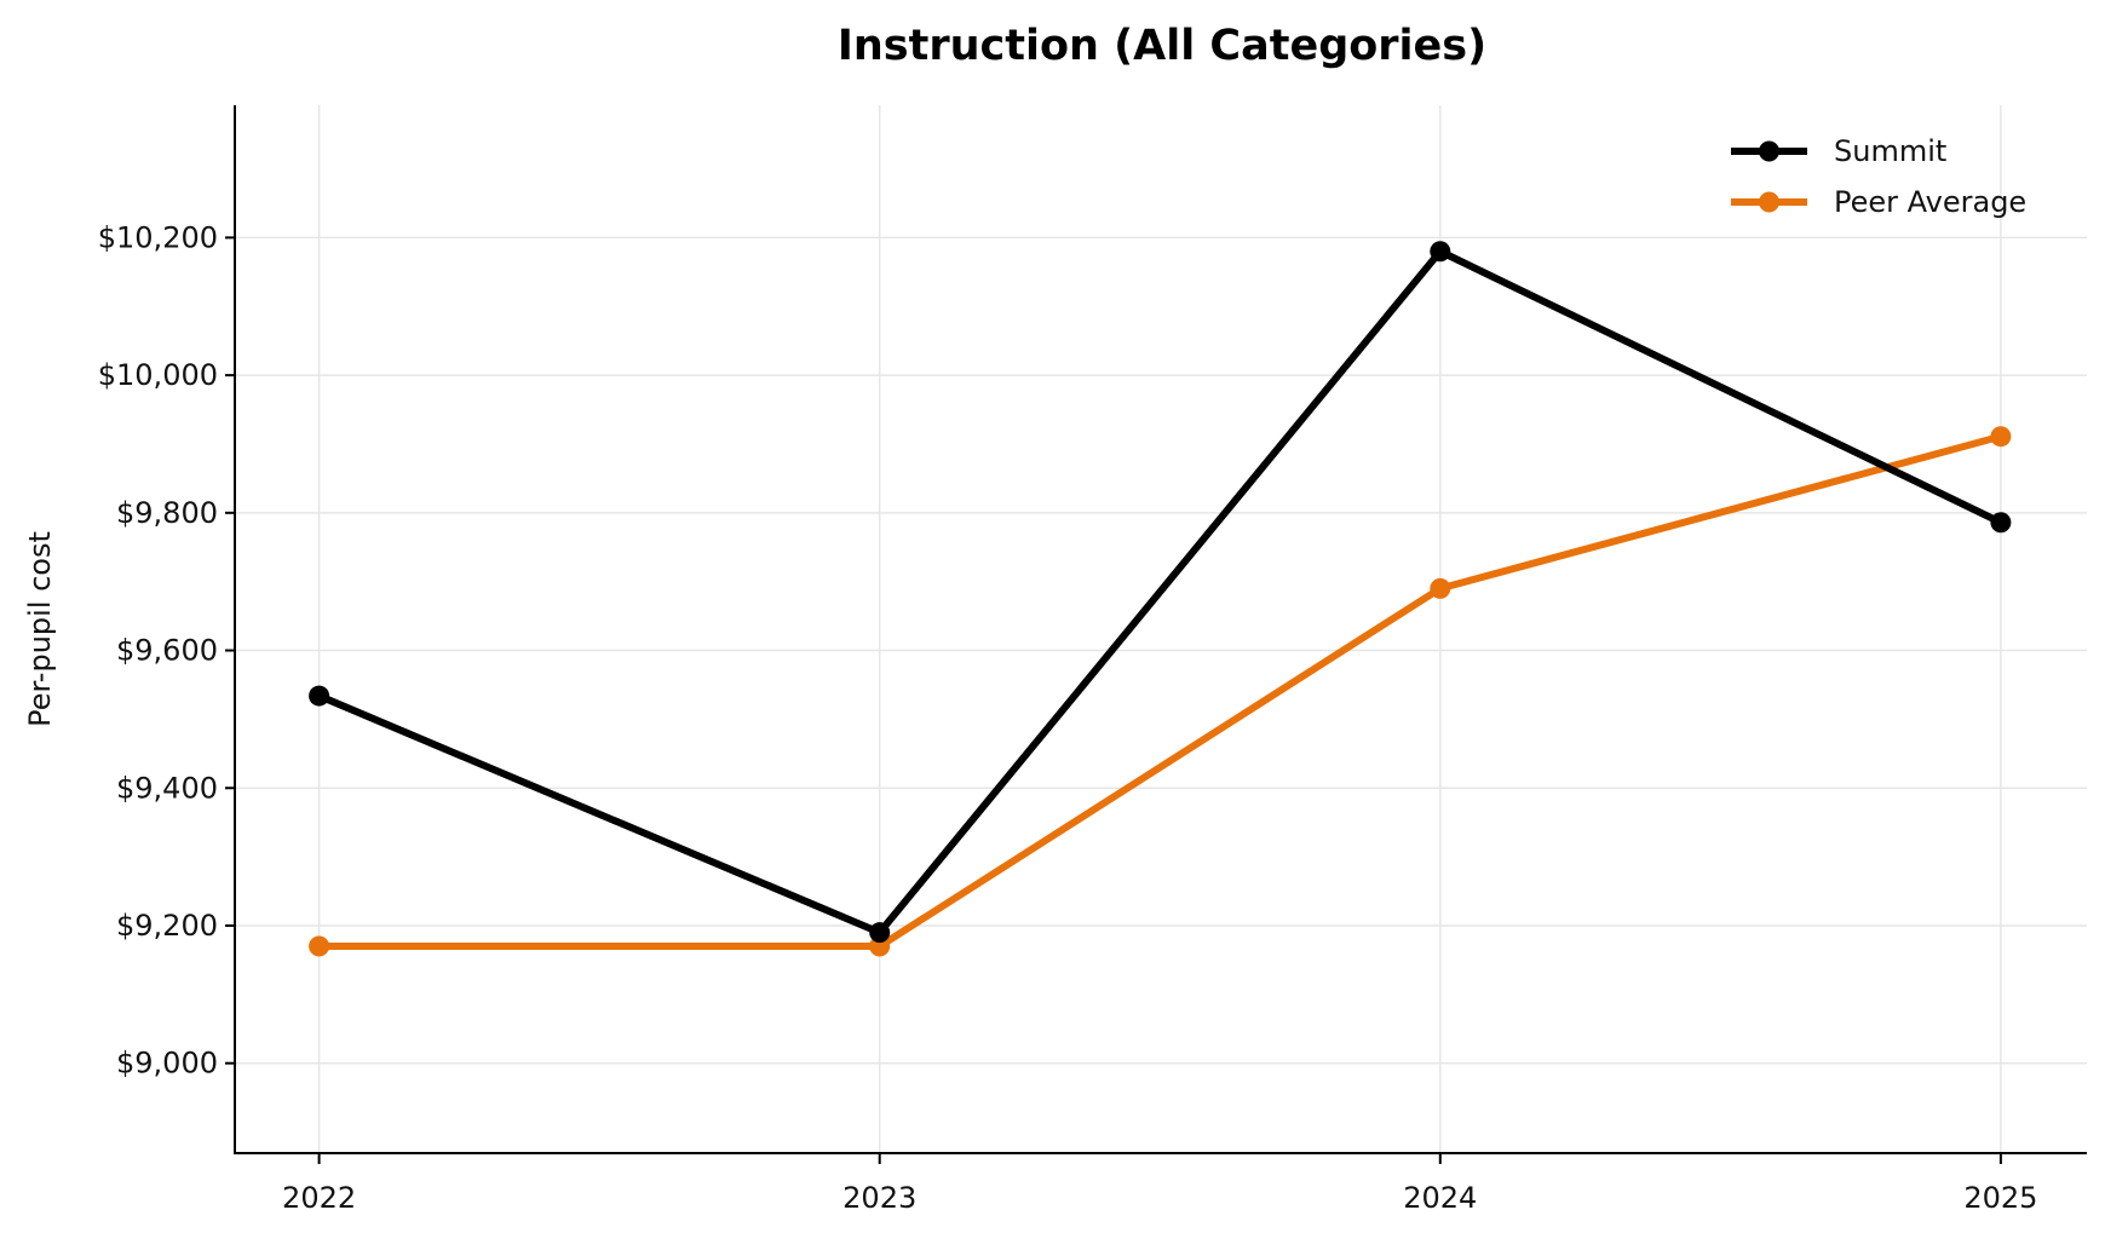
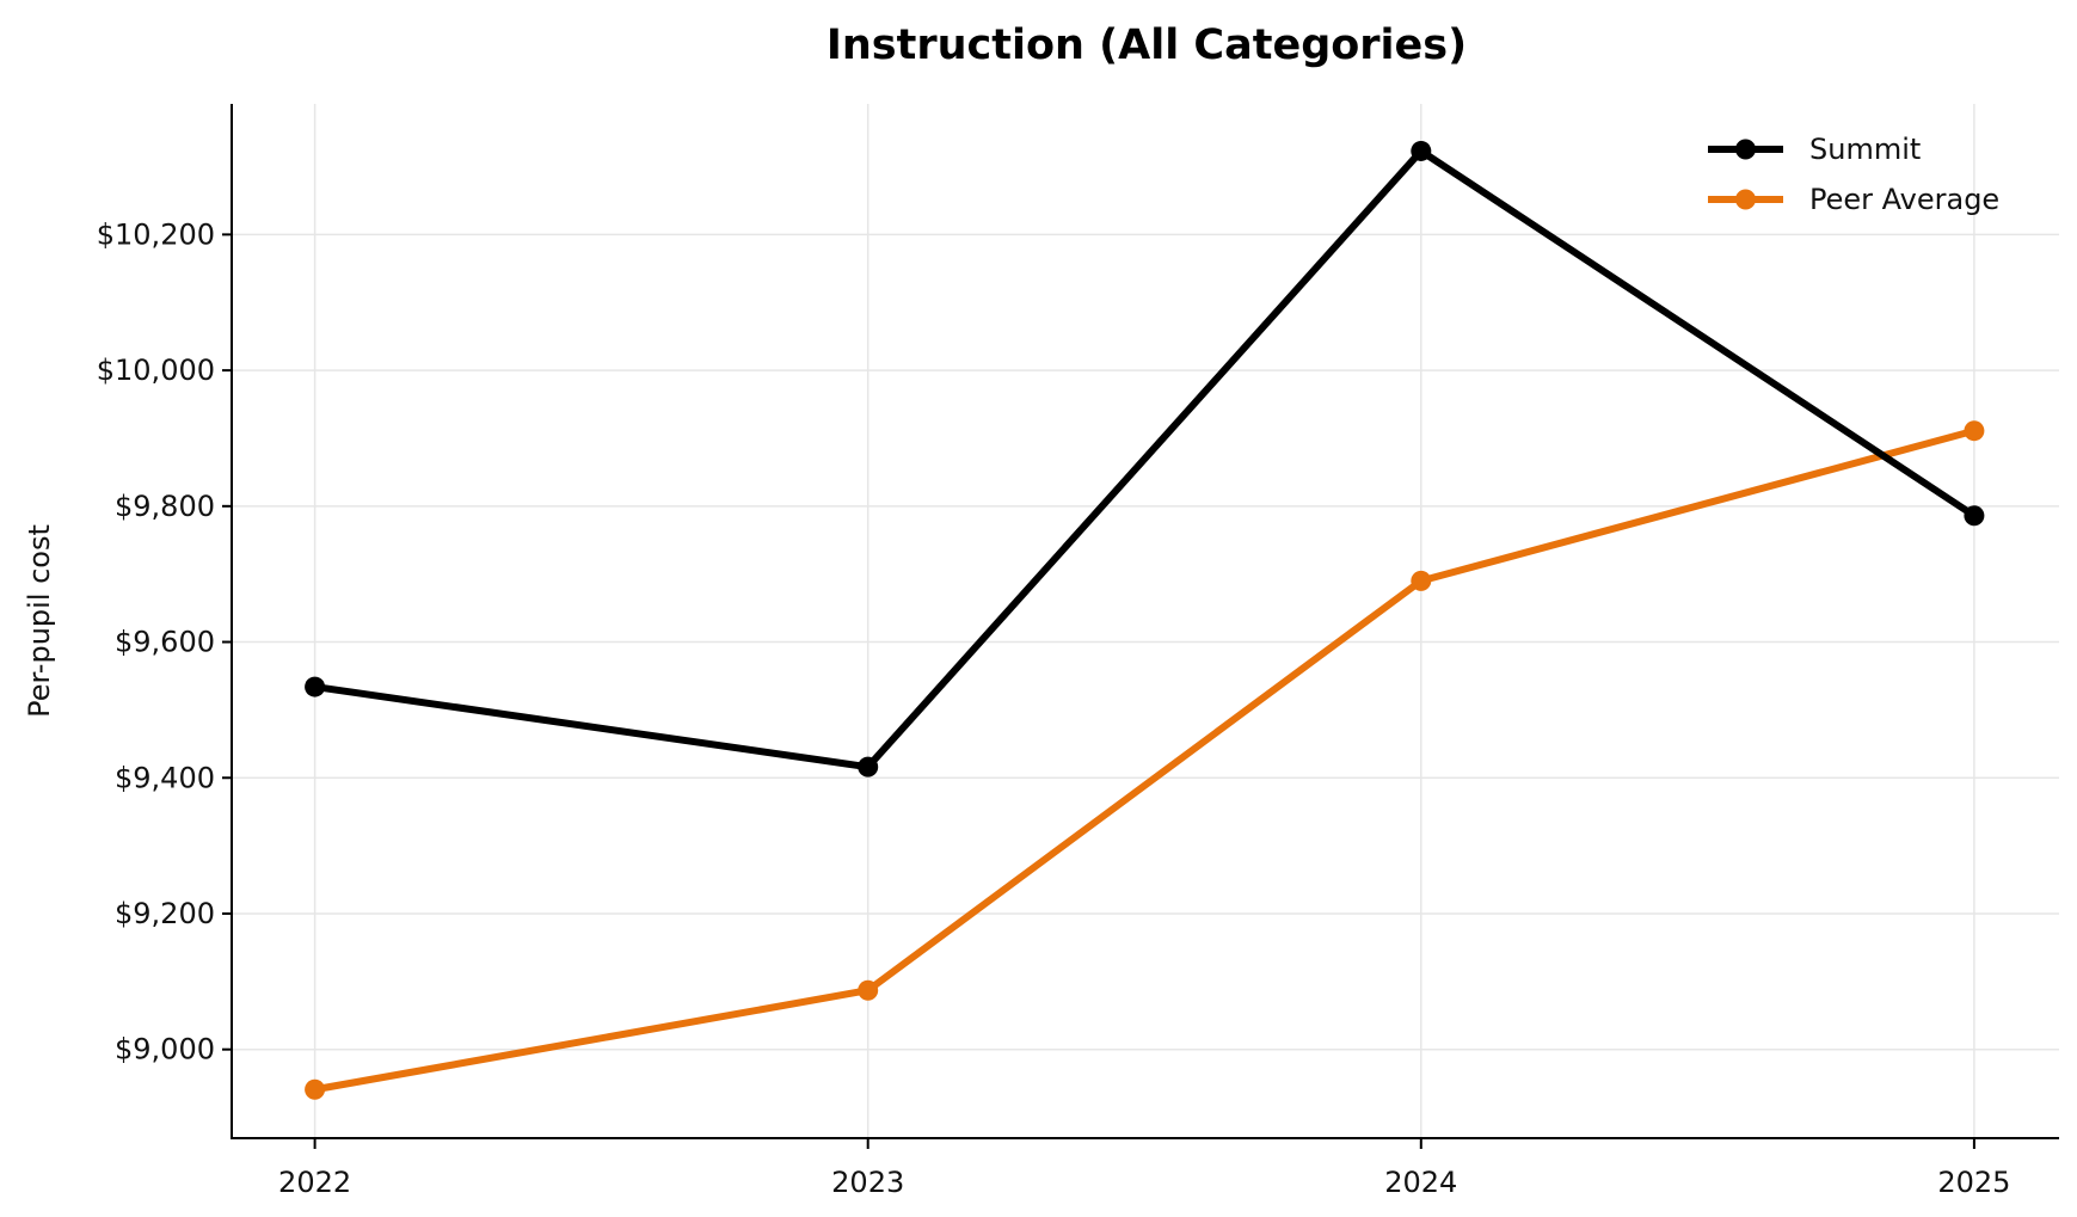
Peer Average/2022: $9170 -> $8940
Summit/2023: $9190 -> $9420
Peer Average/2023: $9170 -> $9090
Summit/2024: $10180 -> $10320
